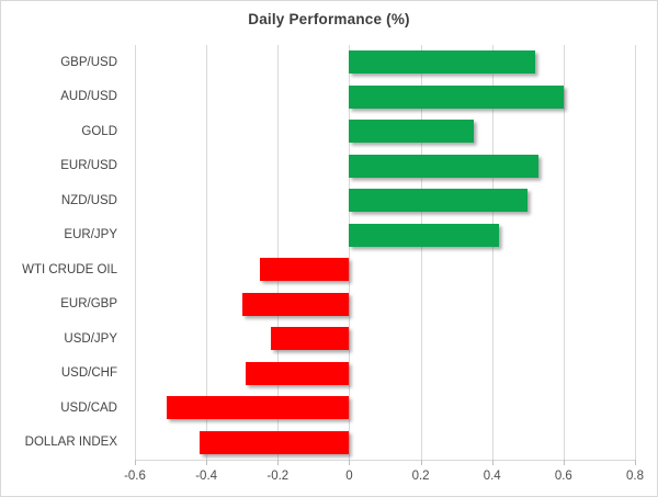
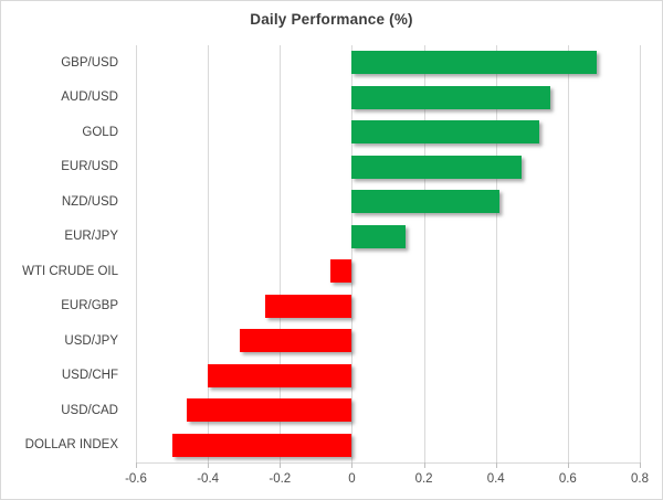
GBP/USD: 0.52 -> 0.68
AUD/USD: 0.60 -> 0.55
GOLD: 0.35 -> 0.52
EUR/USD: 0.53 -> 0.47
NZD/USD: 0.50 -> 0.41
EUR/JPY: 0.42 -> 0.15
WTI CRUDE OIL: -0.25 -> -0.06
EUR/GBP: -0.30 -> -0.24
USD/JPY: -0.22 -> -0.31
USD/CHF: -0.29 -> -0.40
USD/CAD: -0.51 -> -0.46
DOLLAR INDEX: -0.42 -> -0.50
